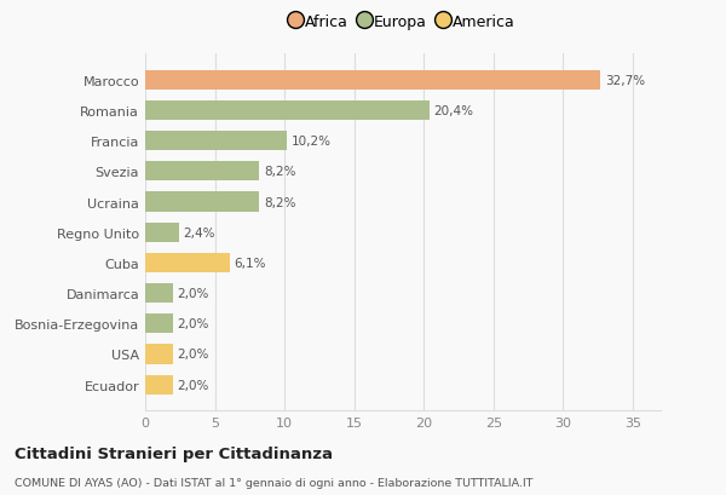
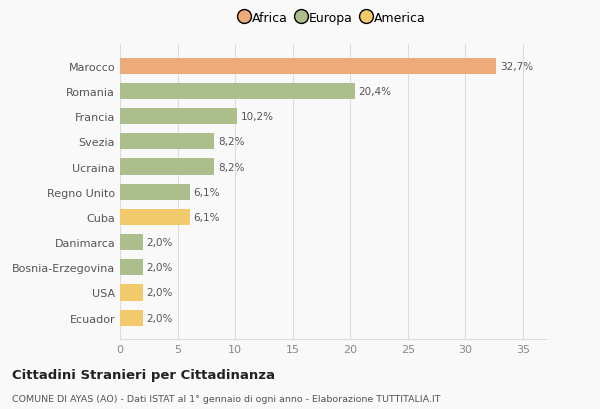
Regno Unito: 2,4% -> 6,1%
